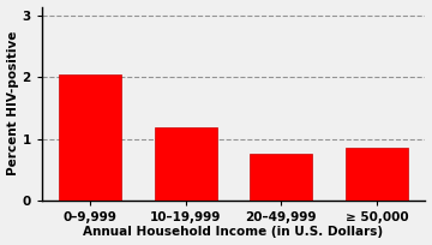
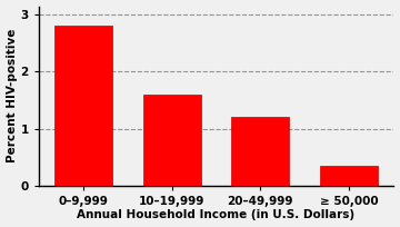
0–9,999: 2.04 -> 2.80
10–19,999: 1.18 -> 1.60
20–49,999: 0.76 -> 1.20
≥ 50,000: 0.86 -> 0.35
